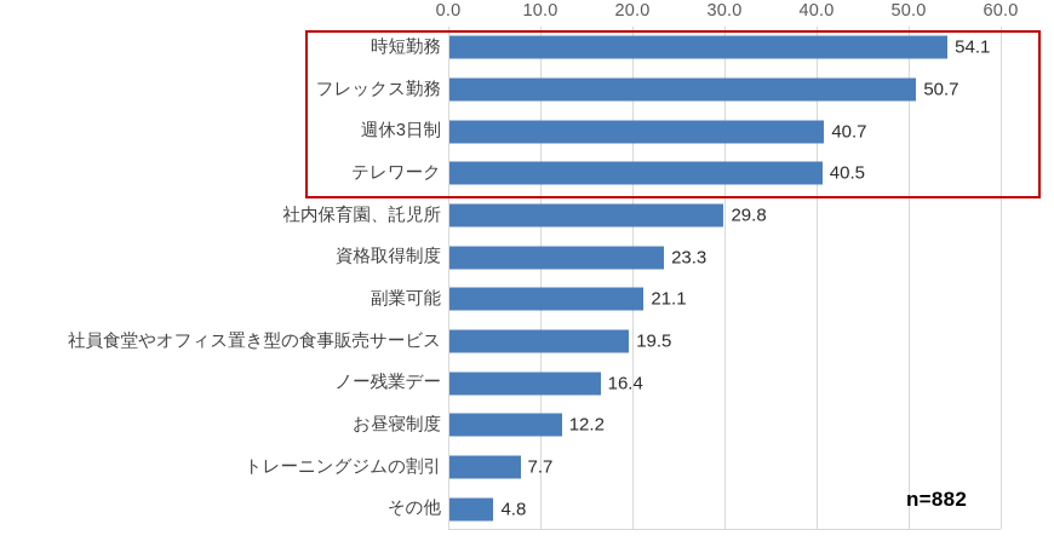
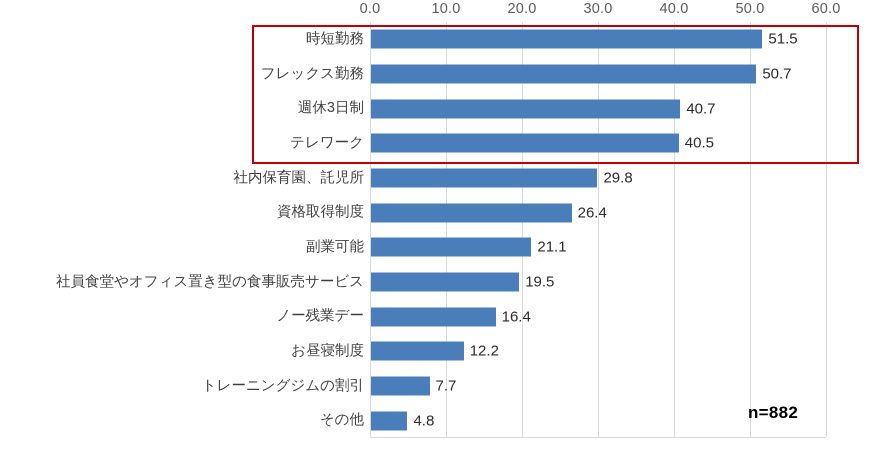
時短勤務: 54.1 -> 51.5
資格取得制度: 23.3 -> 26.4
